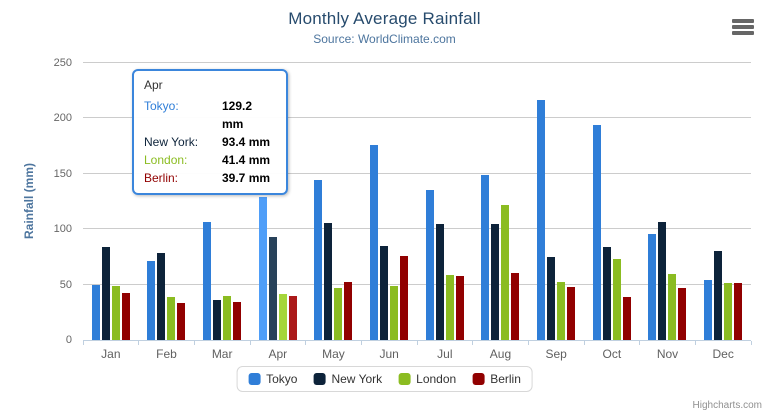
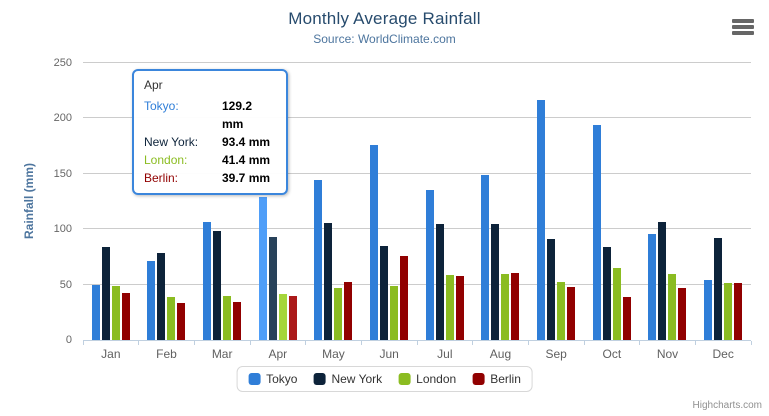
New York/Mar: 36 -> 98
London/Aug: 122 -> 60
New York/Sep: 75 -> 91
London/Oct: 73 -> 65
New York/Dec: 80 -> 92
